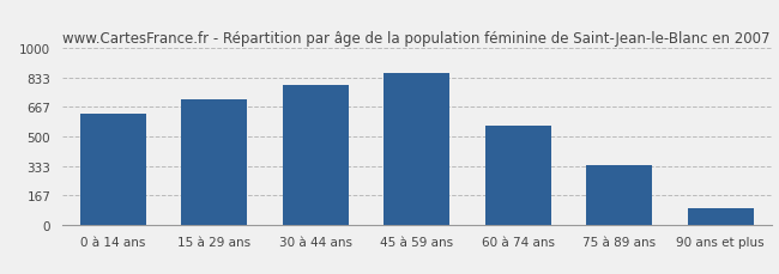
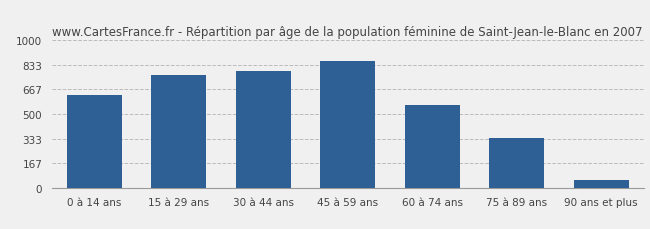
15 à 29 ans: 710 -> 760
90 ans et plus: 90 -> 60
